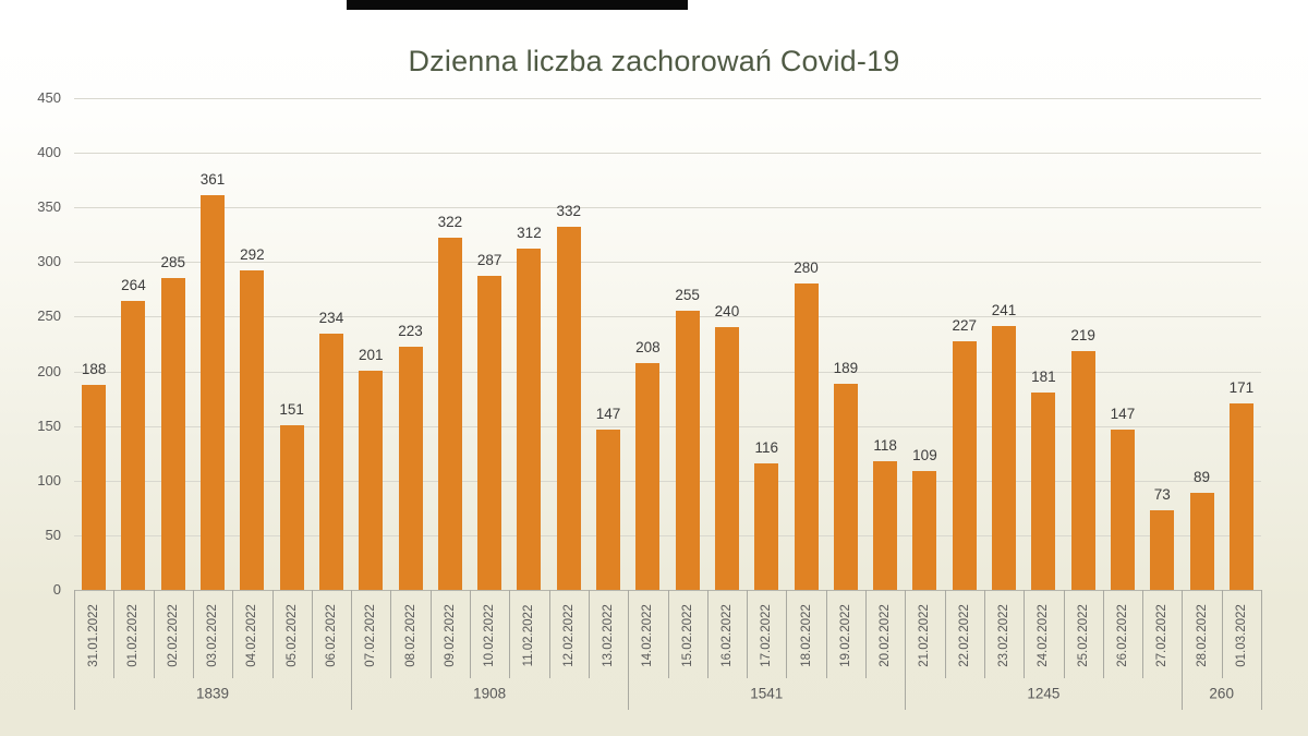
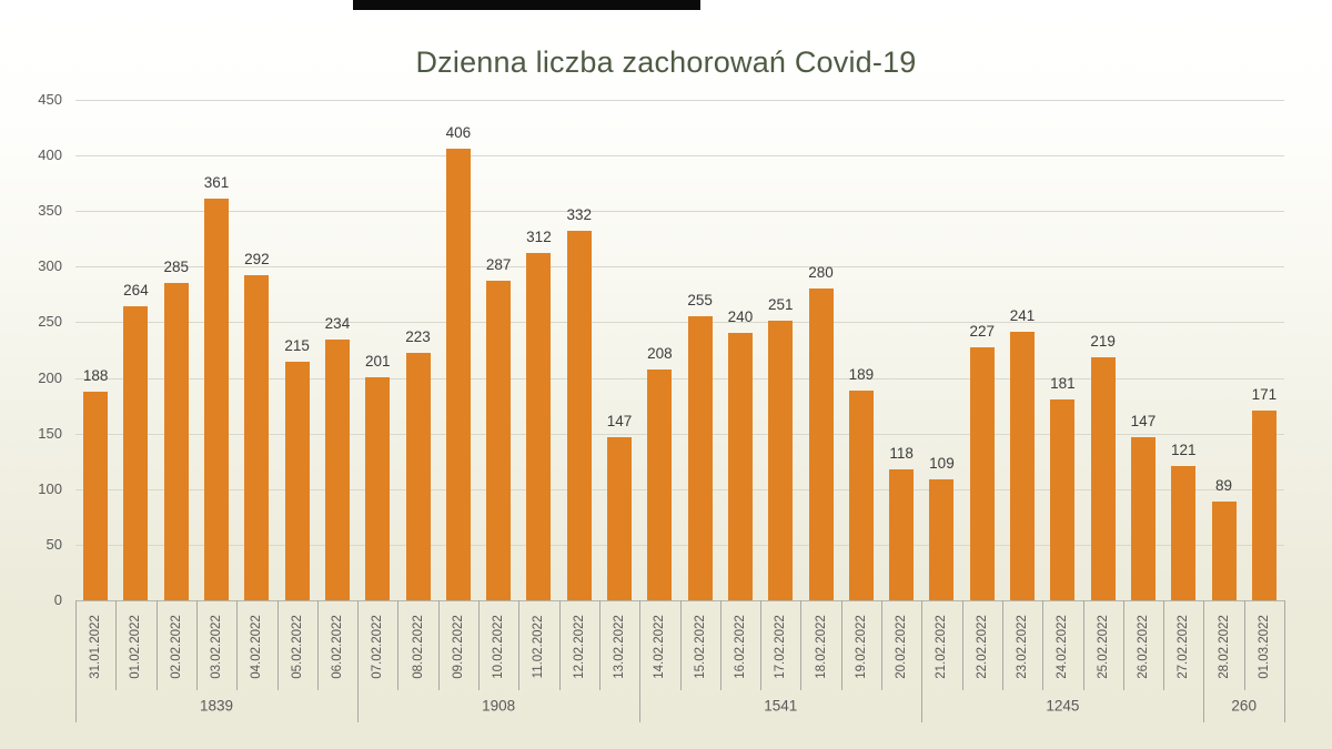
05.02.2022: 151 -> 215
09.02.2022: 322 -> 406
17.02.2022: 116 -> 251
27.02.2022: 73 -> 121
